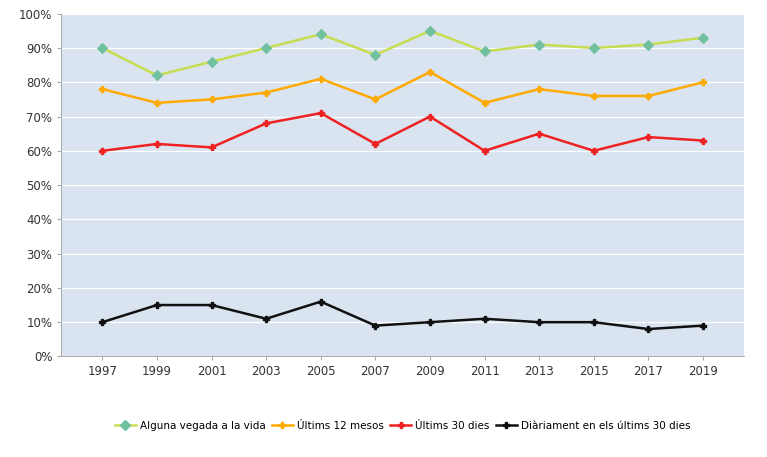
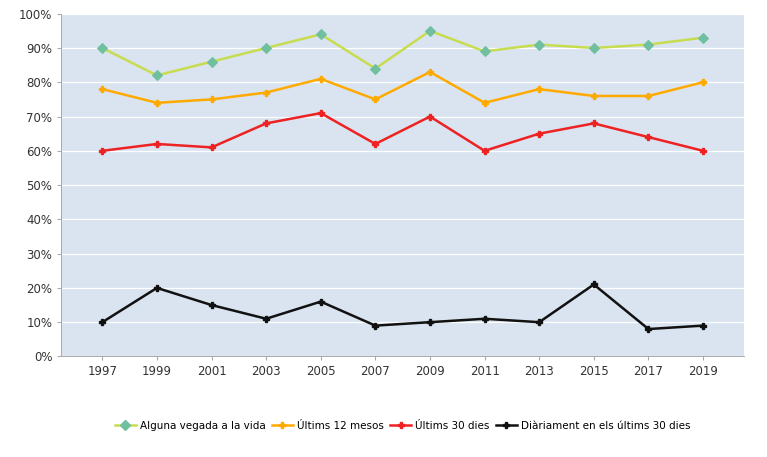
Diàriament en els últims 30 dies/1999: 15% -> 20%
Alguna vegada a la vida/2007: 88% -> 84%
Últims 30 dies/2015: 60% -> 68%
Diàriament en els últims 30 dies/2015: 10% -> 21%
Últims 30 dies/2019: 63% -> 60%
